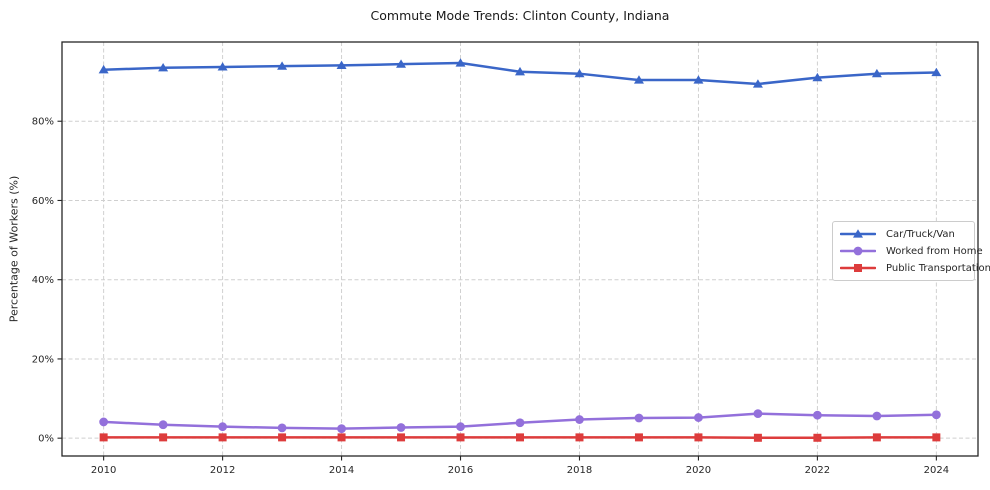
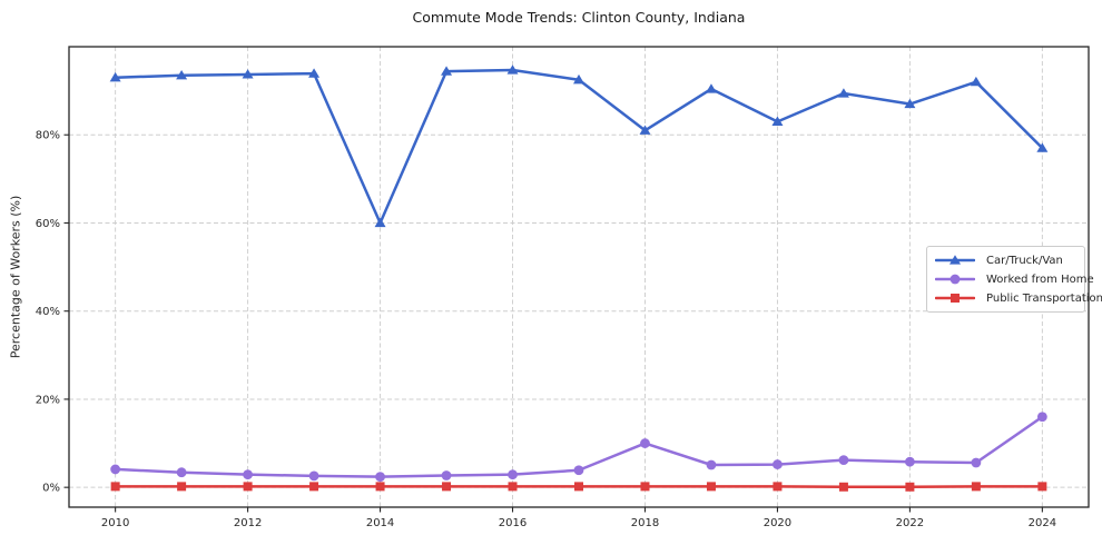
Car/Truck/Van/2014: 94% -> 60%
Car/Truck/Van/2018: 92% -> 81%
Worked from Home/2018: 5% -> 10%
Car/Truck/Van/2020: 90% -> 83%
Car/Truck/Van/2022: 91% -> 87%
Car/Truck/Van/2024: 92% -> 77%
Worked from Home/2024: 6% -> 16%
